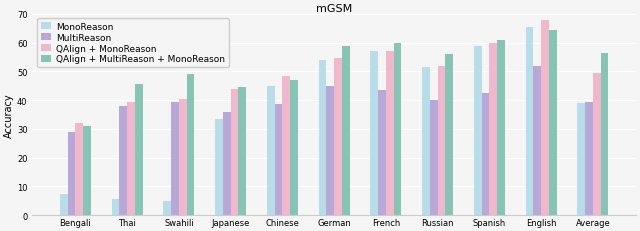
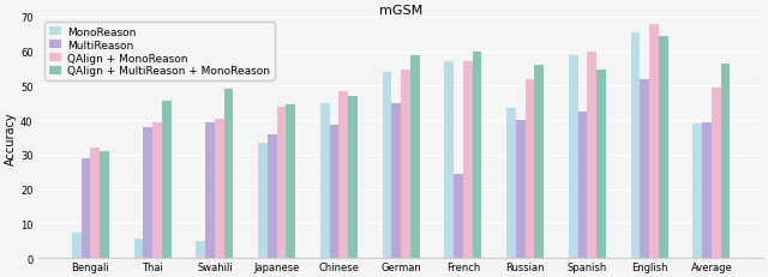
MultiReason/French: 43.5 -> 24.5
MonoReason/Russian: 51.5 -> 43.5
QAlign + MultiReason + MonoReason/Spanish: 61.0 -> 54.5
